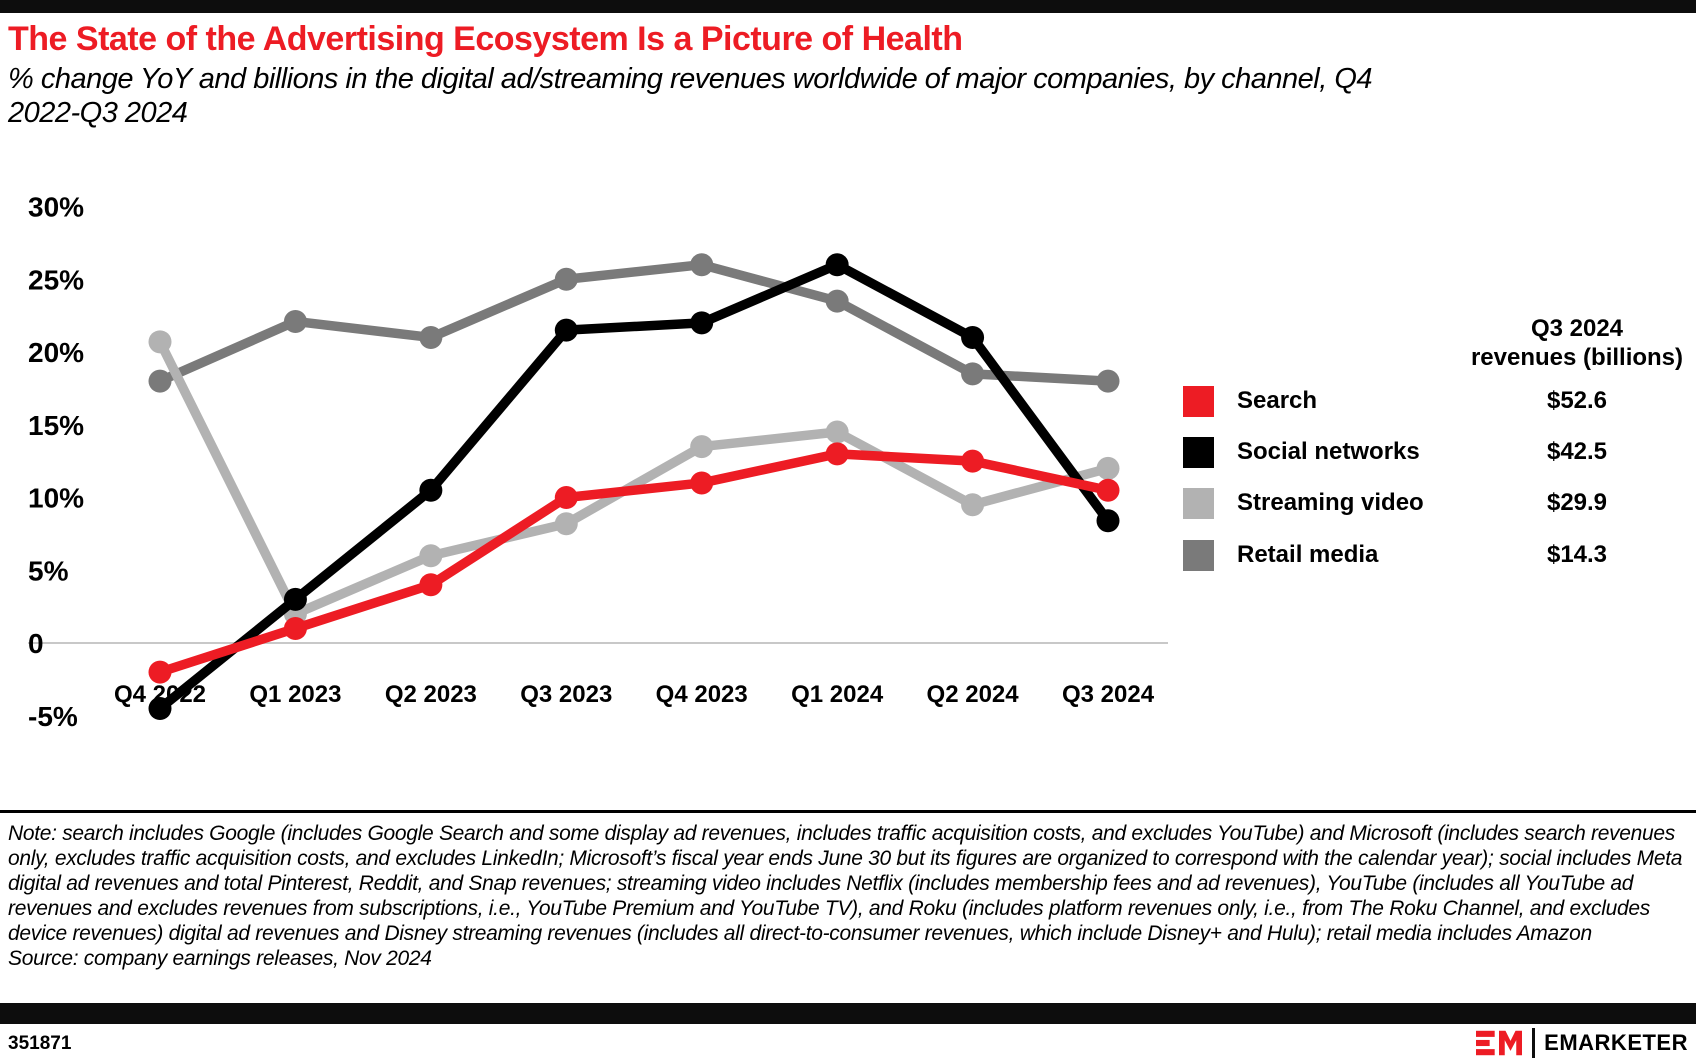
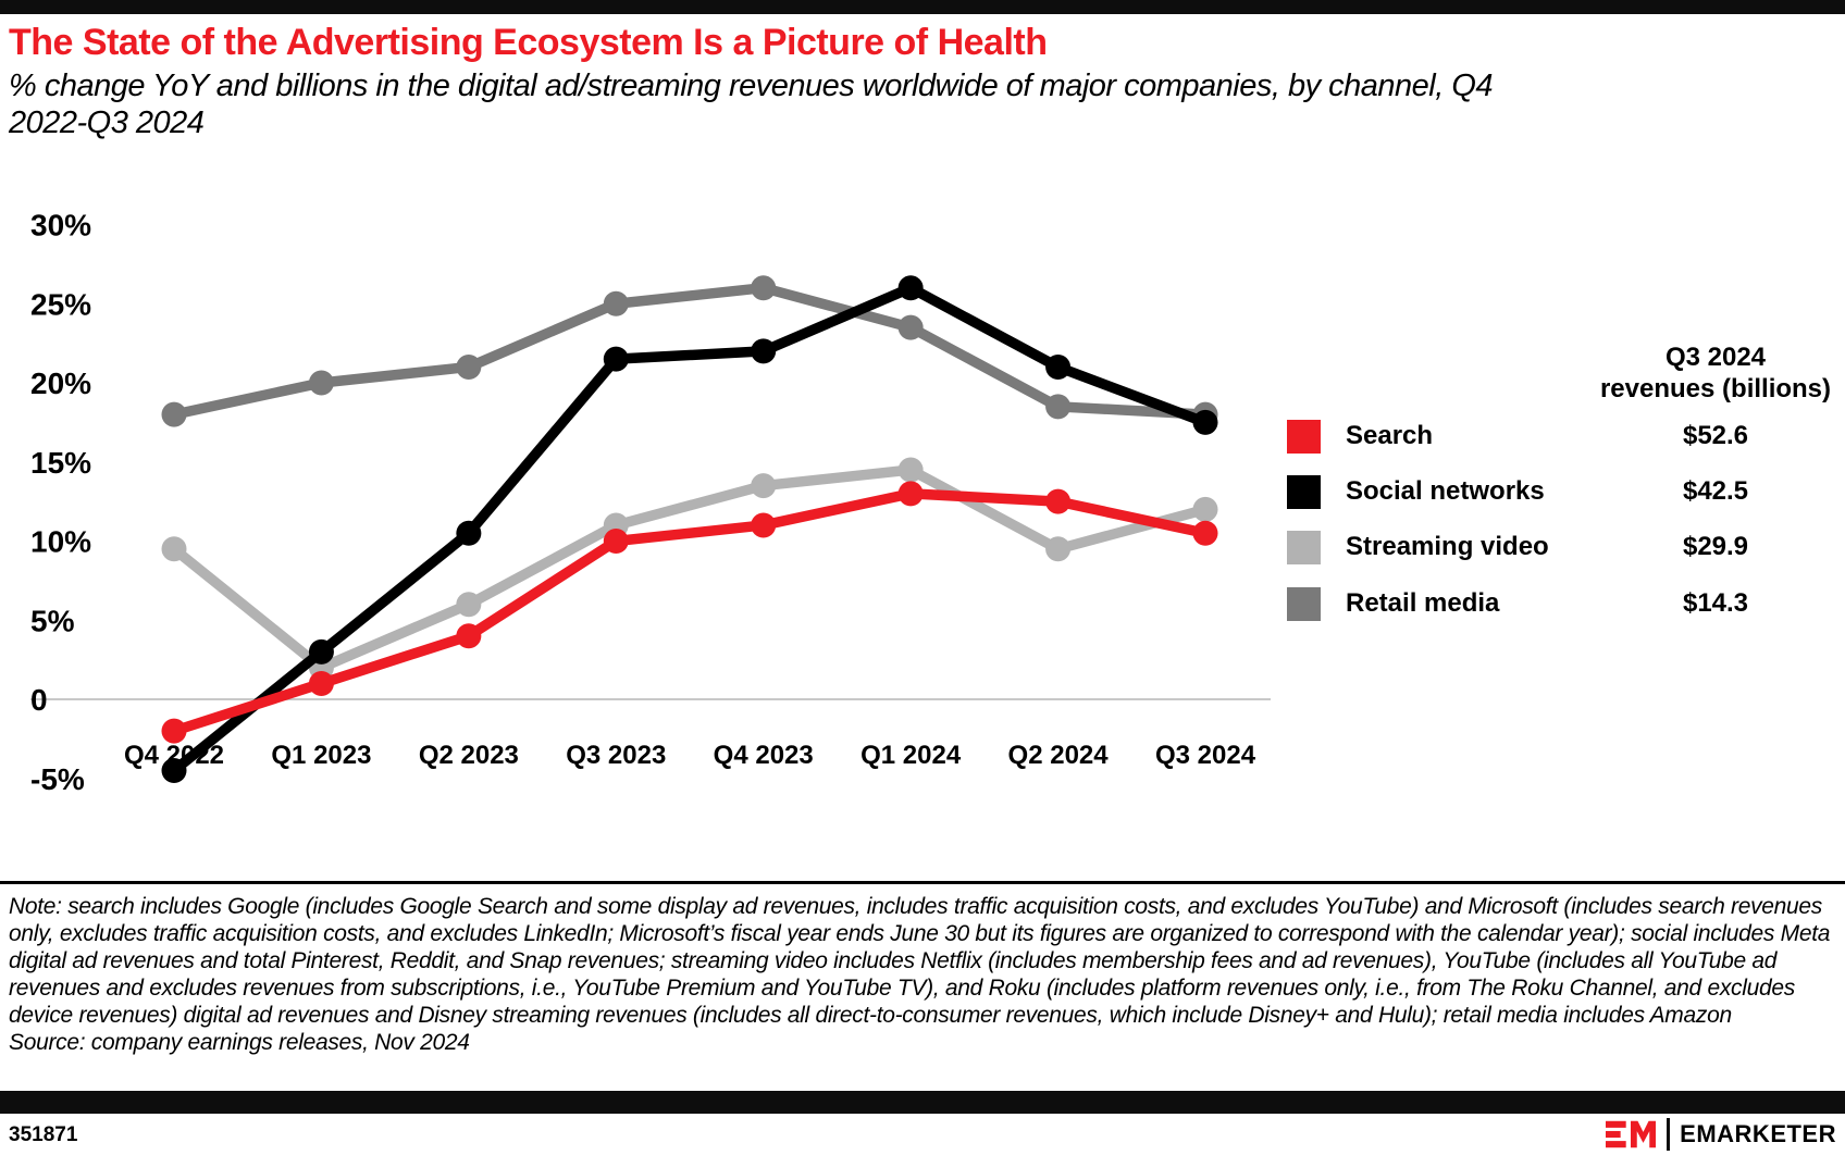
Streaming video/Q4 2022: 20.7% -> 9.5%
Retail media/Q1 2023: 22.1% -> 20.0%
Streaming video/Q3 2023: 8.2% -> 11.0%
Social networks/Q3 2024: 8.4% -> 17.5%
